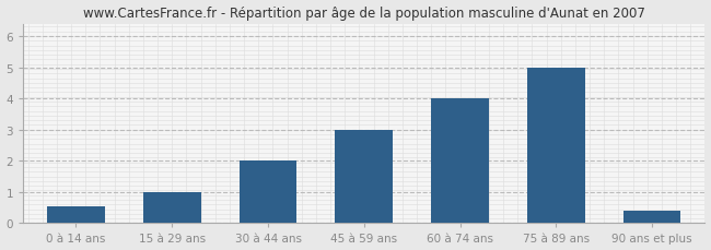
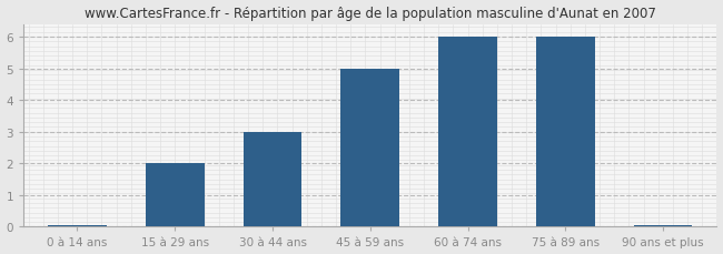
0 à 14 ans: 0.55 -> 0.05
15 à 29 ans: 1.00 -> 2.00
30 à 44 ans: 2.00 -> 3.00
45 à 59 ans: 3.00 -> 5.00
60 à 74 ans: 4.00 -> 6.00
75 à 89 ans: 5.00 -> 6.00
90 ans et plus: 0.40 -> 0.05
